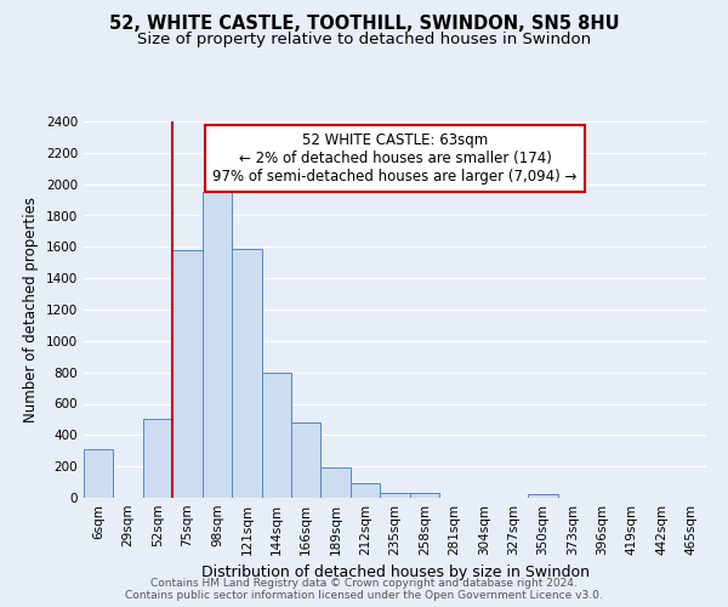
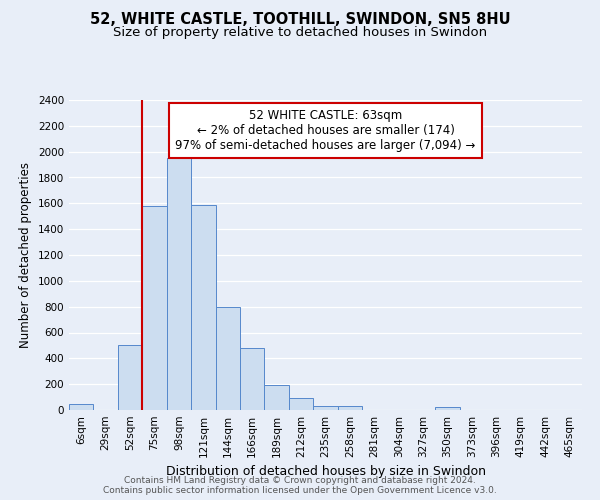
6sqm: 310 -> 50
